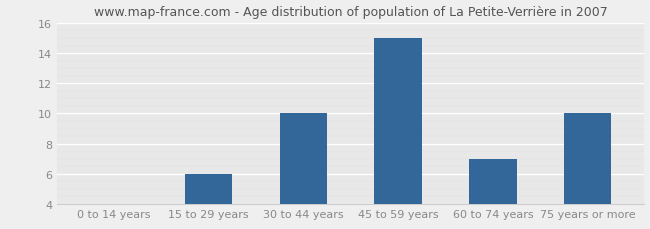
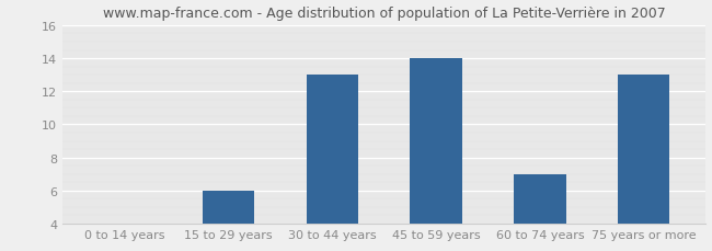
30 to 44 years: 10 -> 13
45 to 59 years: 15 -> 14
75 years or more: 10 -> 13
